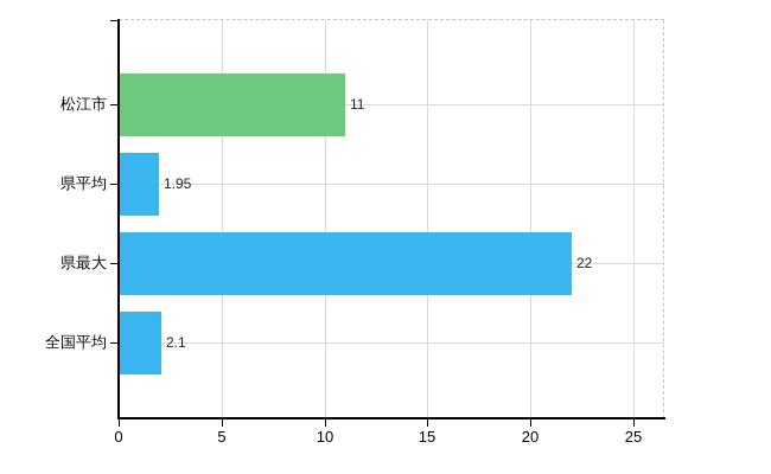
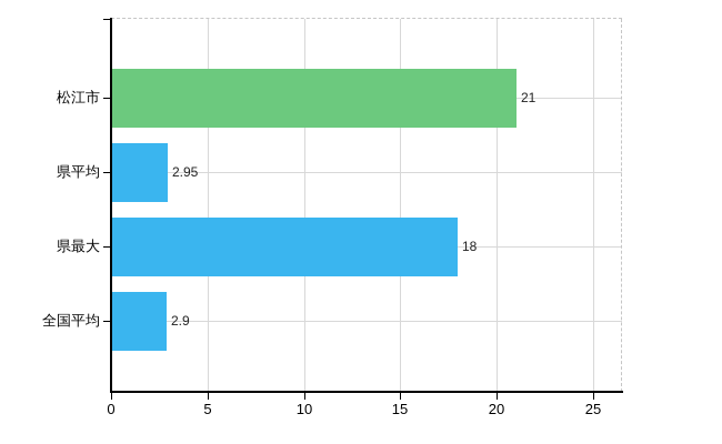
松江市: 11 -> 21
県平均: 1.95 -> 2.95
県最大: 22 -> 18
全国平均: 2.1 -> 2.9
